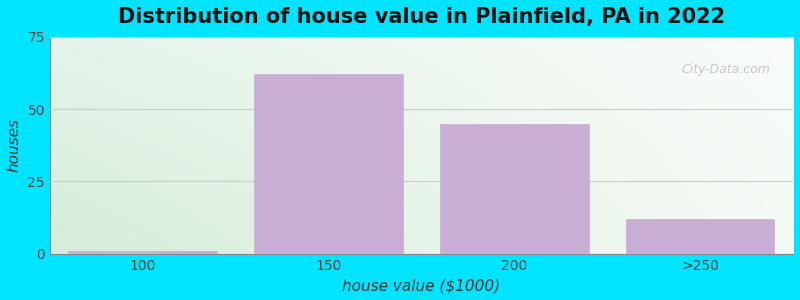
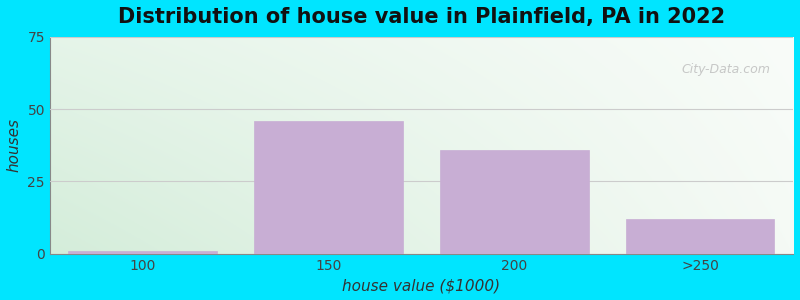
150: 62 -> 46
200: 45 -> 36
